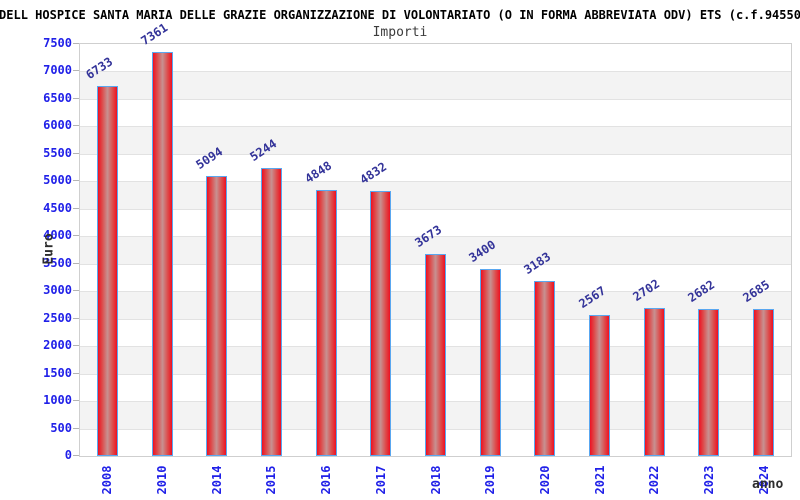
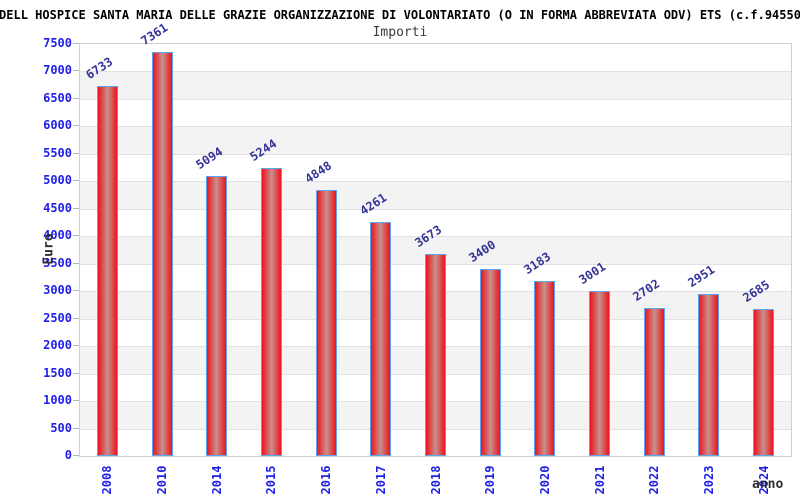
2017: 4832 -> 4261
2021: 2567 -> 3001
2023: 2682 -> 2951
